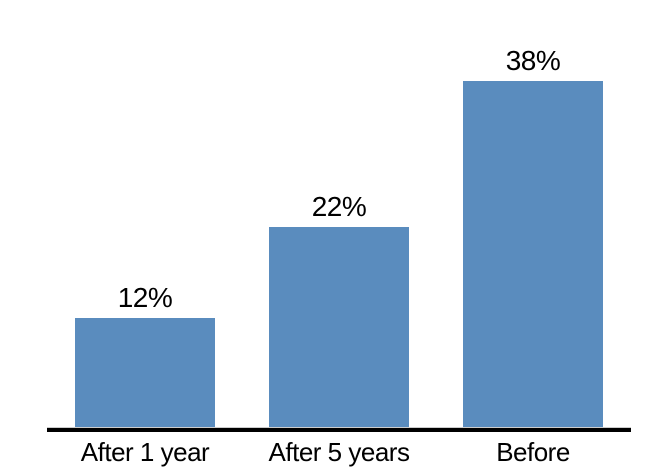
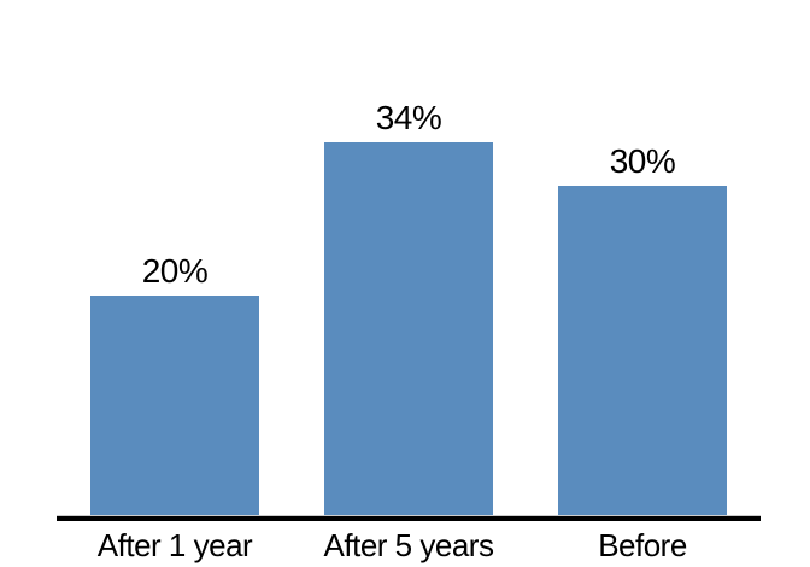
After 1 year: 12% -> 20%
After 5 years: 22% -> 34%
Before: 38% -> 30%
